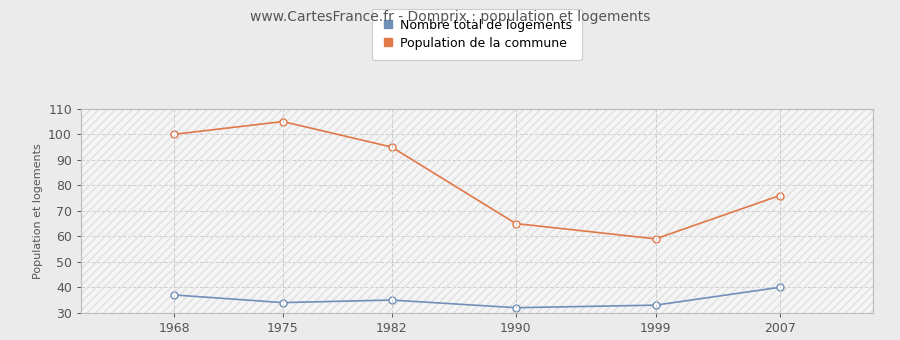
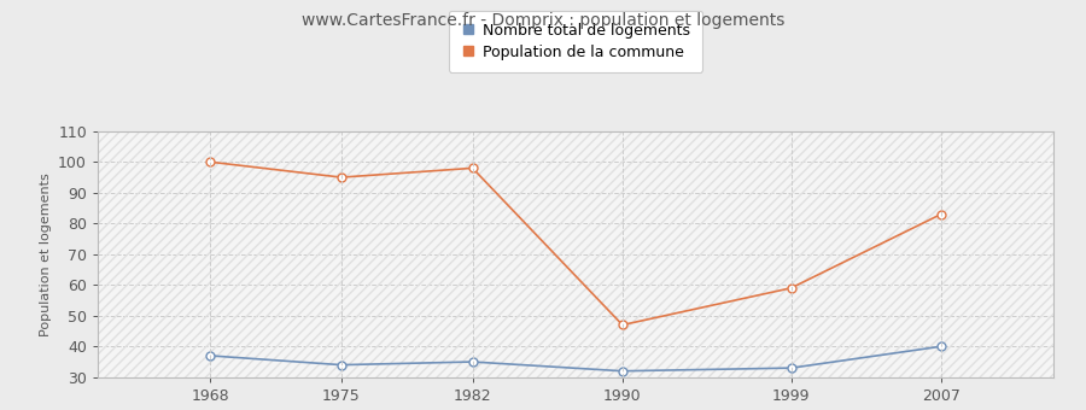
Population de la commune/1975: 105 -> 95
Population de la commune/1982: 95 -> 98
Population de la commune/1990: 65 -> 47
Population de la commune/2007: 76 -> 83
